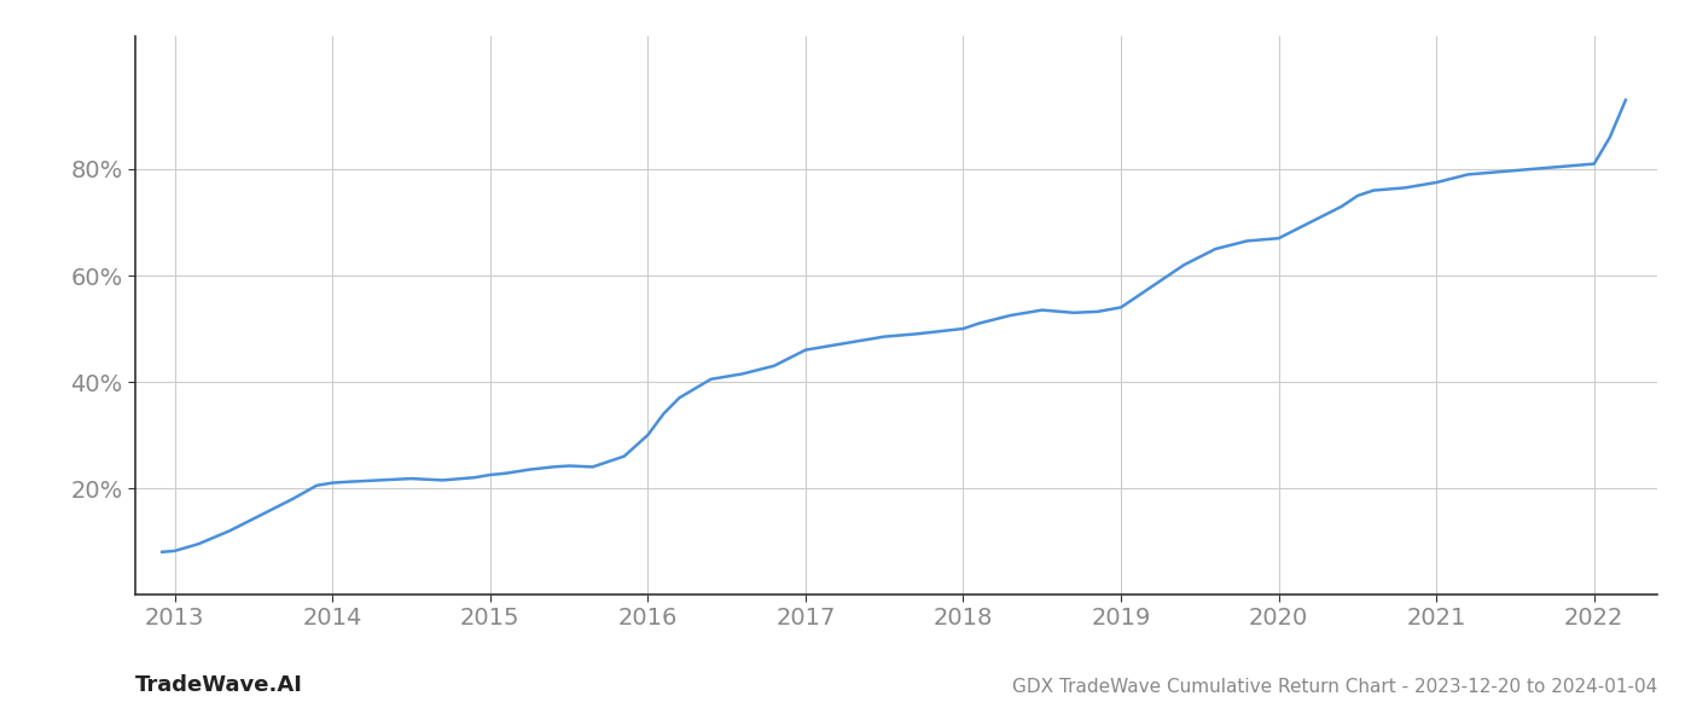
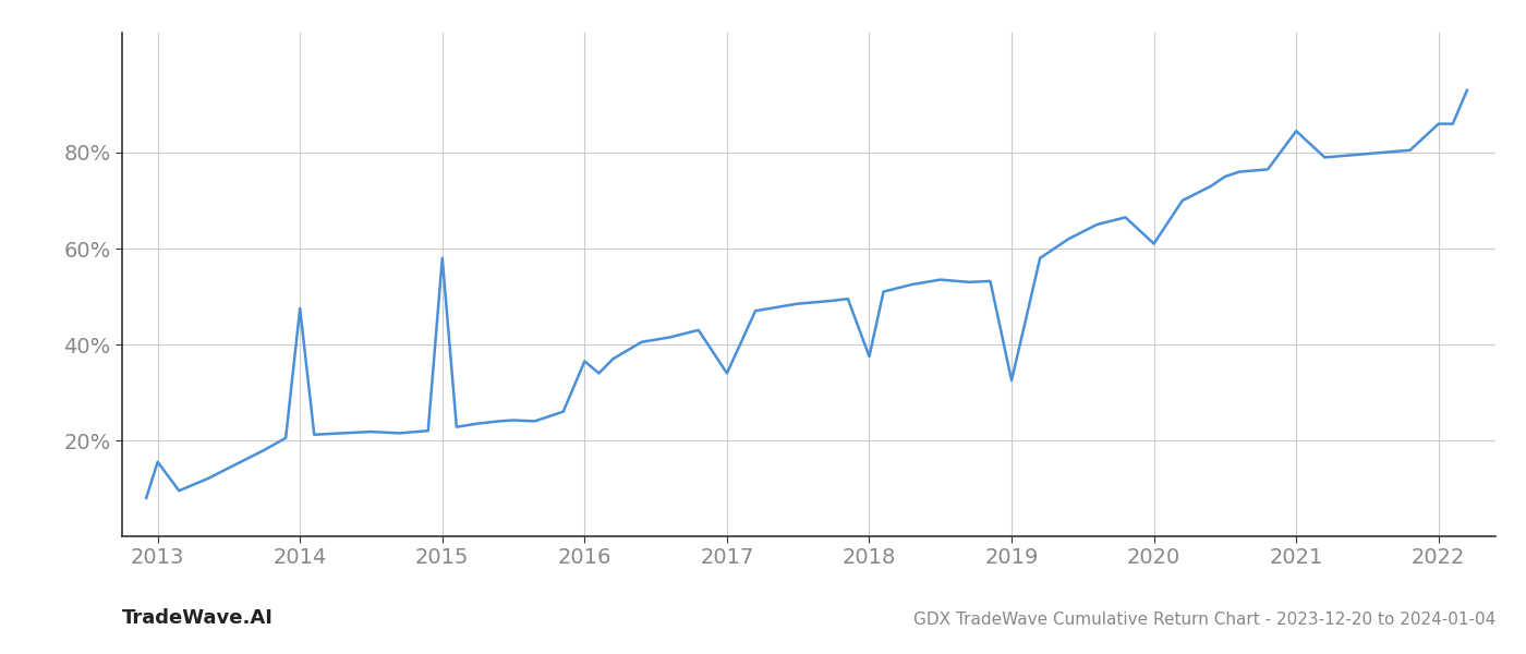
2013: 8.2% -> 15.5%
2014: 21.0% -> 47.5%
2015: 22.5% -> 58.0%
2016: 30.0% -> 36.5%
2017: 46.0% -> 34.0%
2018: 50.0% -> 37.5%
2019: 54.0% -> 32.5%
2020: 67.0% -> 61.0%
2021: 77.5% -> 84.5%
2022: 81.0% -> 86.0%
